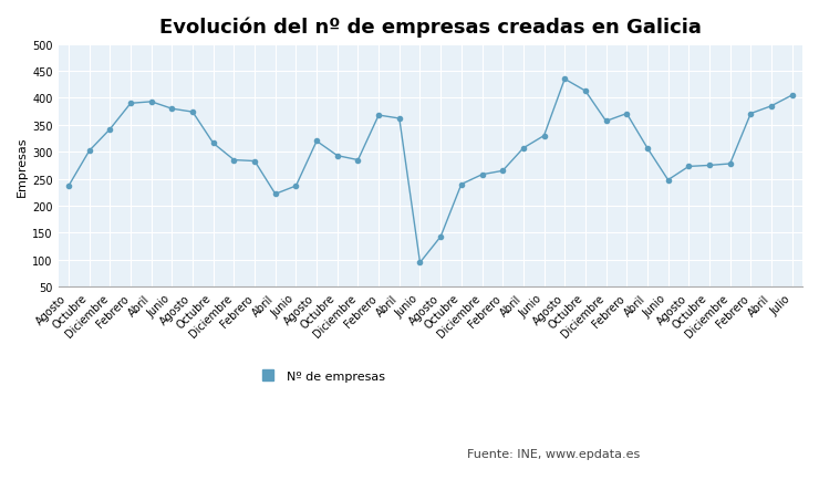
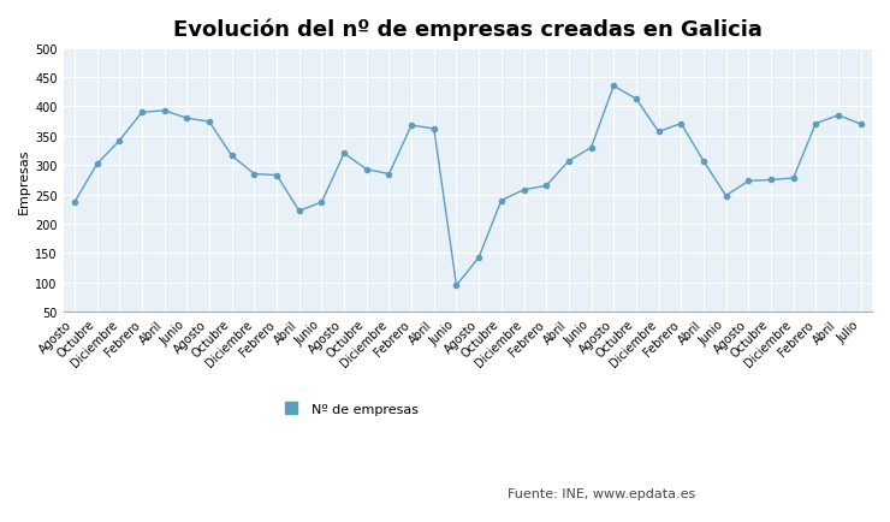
Julio: 405 -> 370
